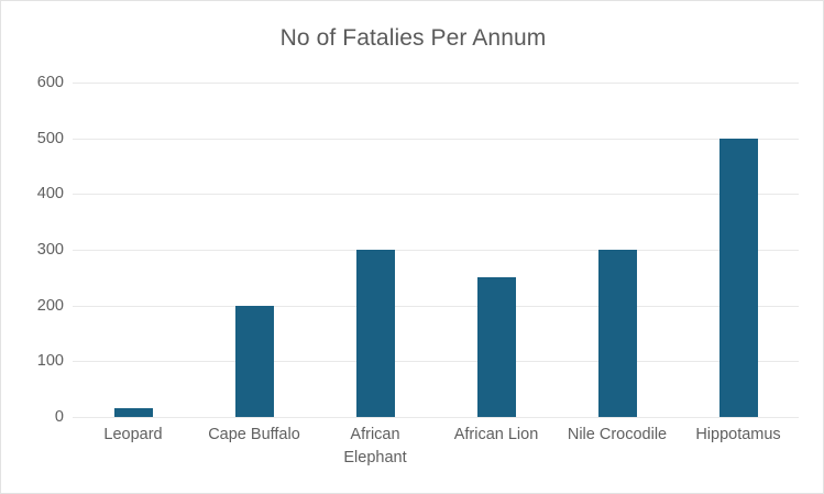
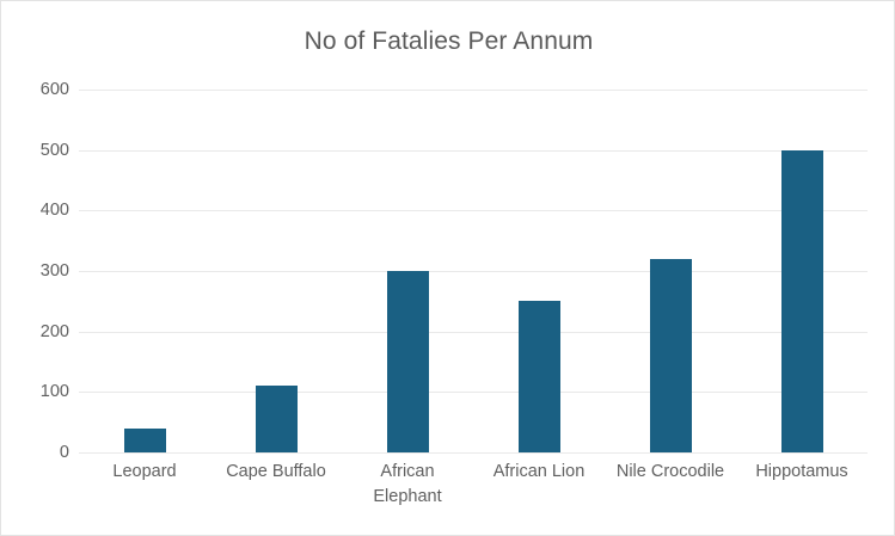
Leopard: 20 -> 40
Cape Buffalo: 200 -> 110
Nile Crocodile: 300 -> 320
